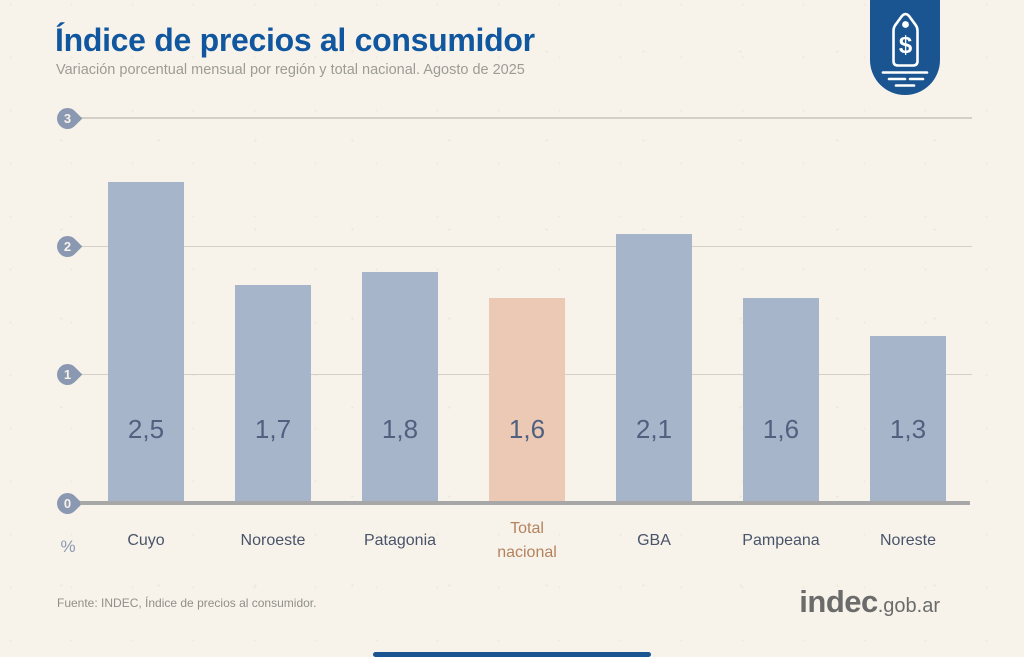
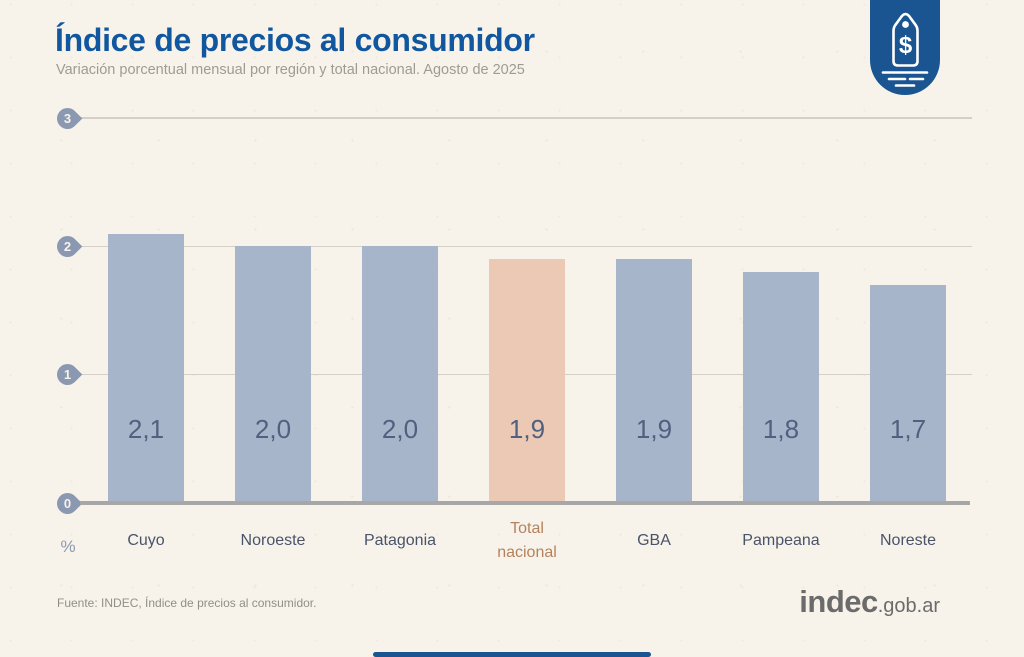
Cuyo: 2,5 -> 2,1
Noroeste: 1,7 -> 2,0
Patagonia: 1,8 -> 2,0
Total nacional: 1,6 -> 1,9
GBA: 2,1 -> 1,9
Pampeana: 1,6 -> 1,8
Noreste: 1,3 -> 1,7
